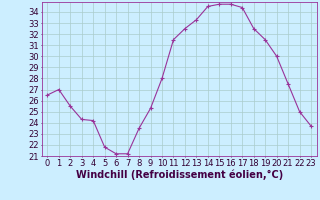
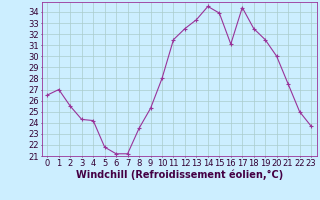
15: 34.7 -> 33.9
16: 34.7 -> 31.1
